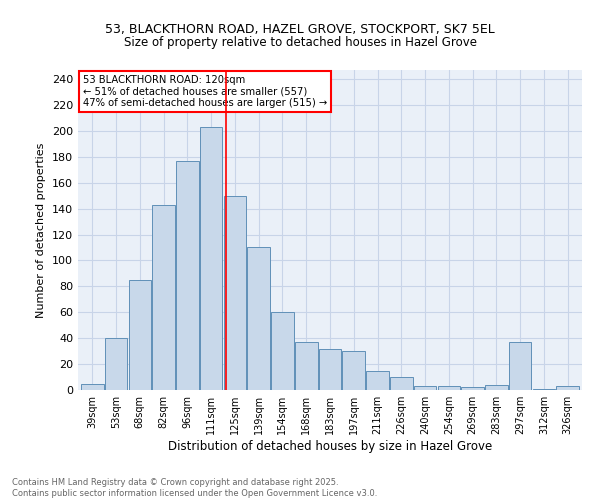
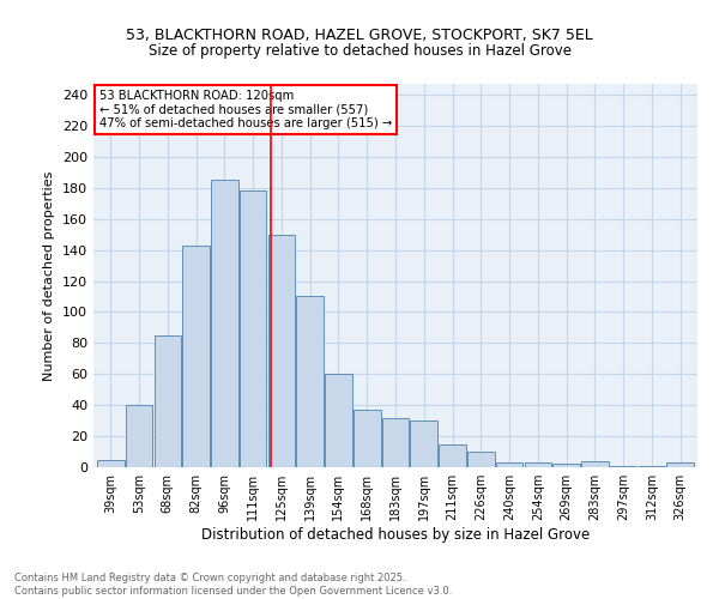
96sqm: 177 -> 185
111sqm: 203 -> 178
297sqm: 37 -> 1
